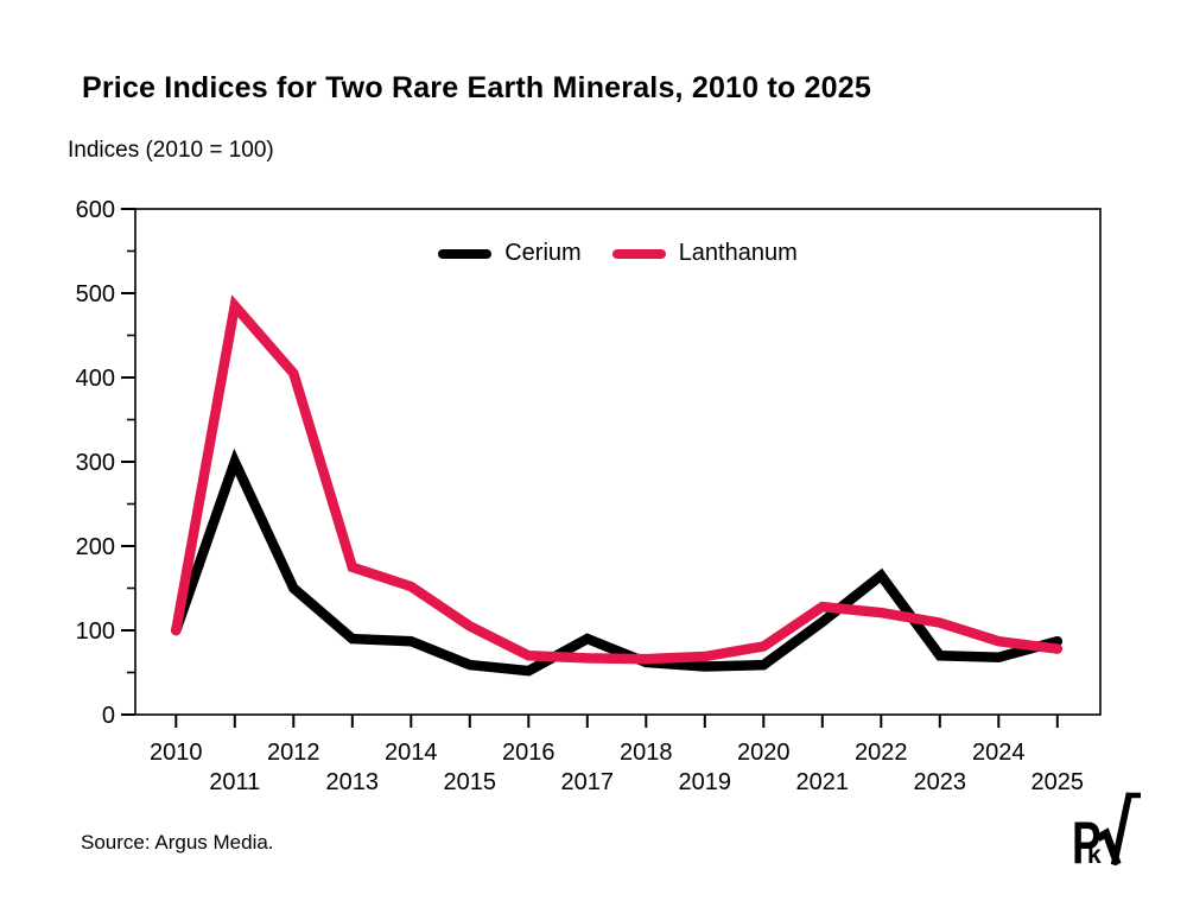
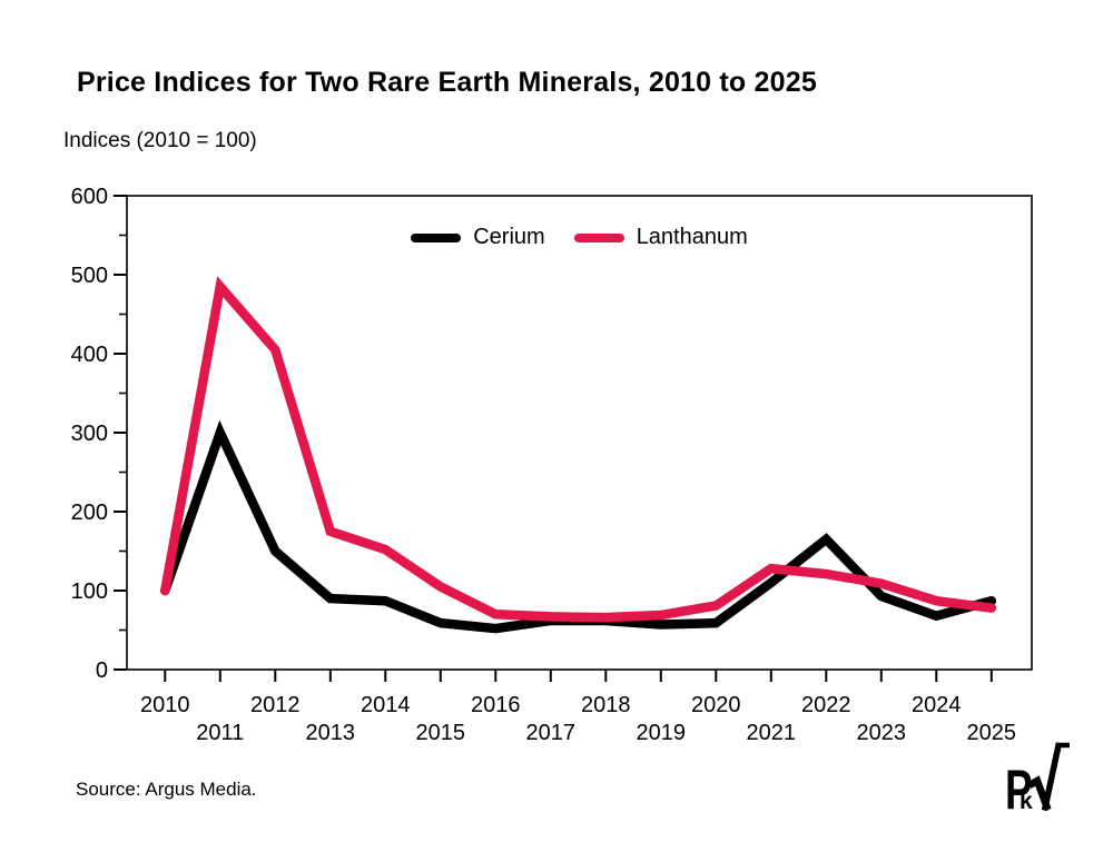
Cerium/2017: 90 -> 60
Cerium/2023: 70 -> 90
